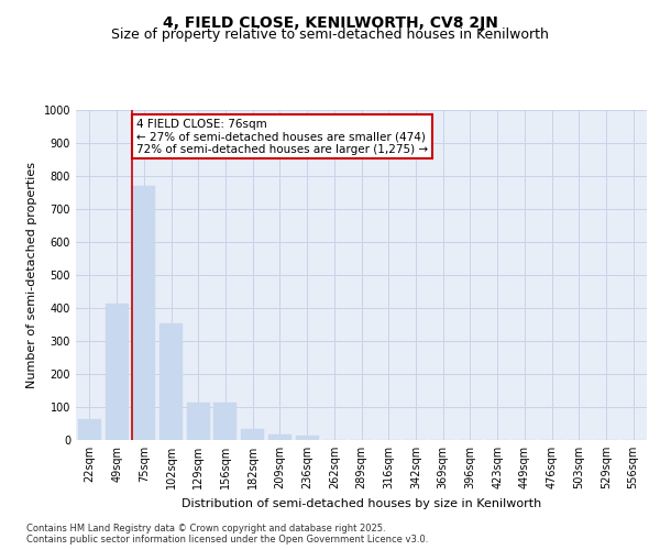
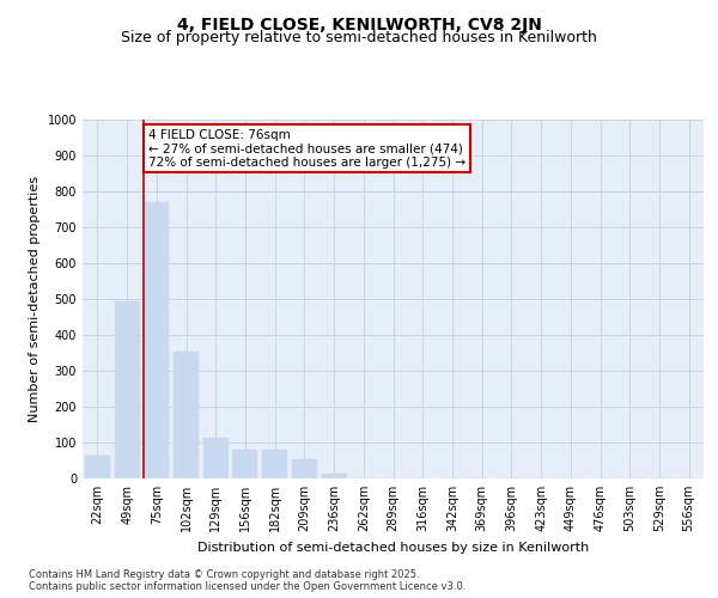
49sqm: 413 -> 495
156sqm: 115 -> 80
182sqm: 35 -> 80
209sqm: 18 -> 55
